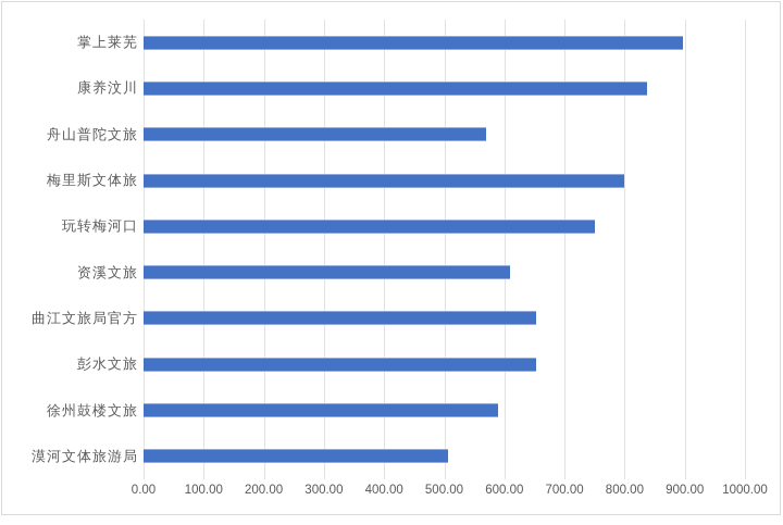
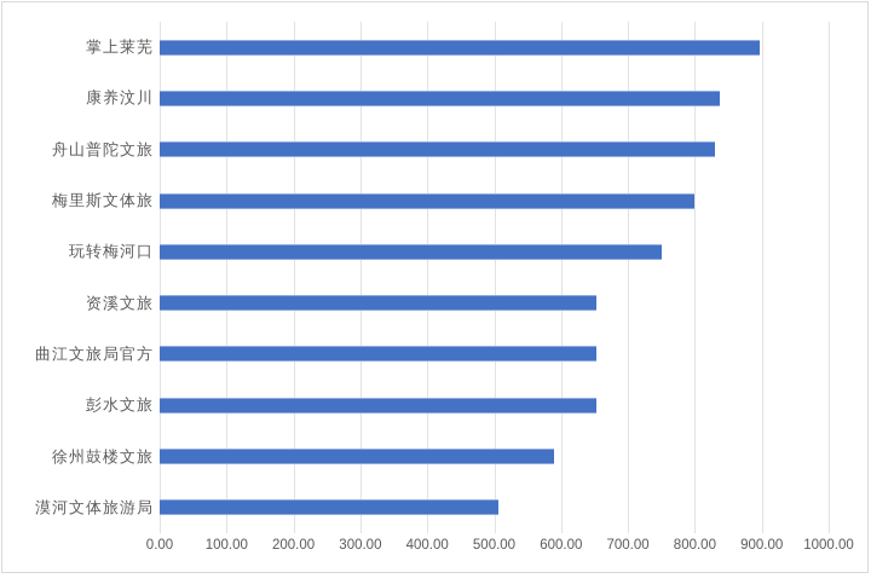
舟山普陀文旅: 570 -> 830
资溪文旅: 610 -> 650
